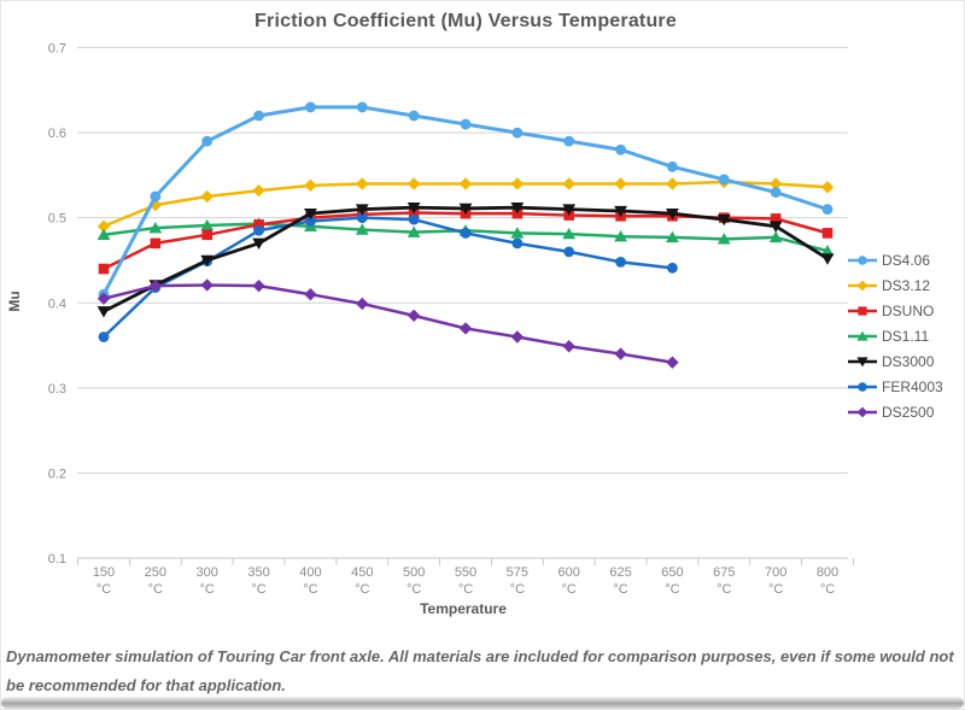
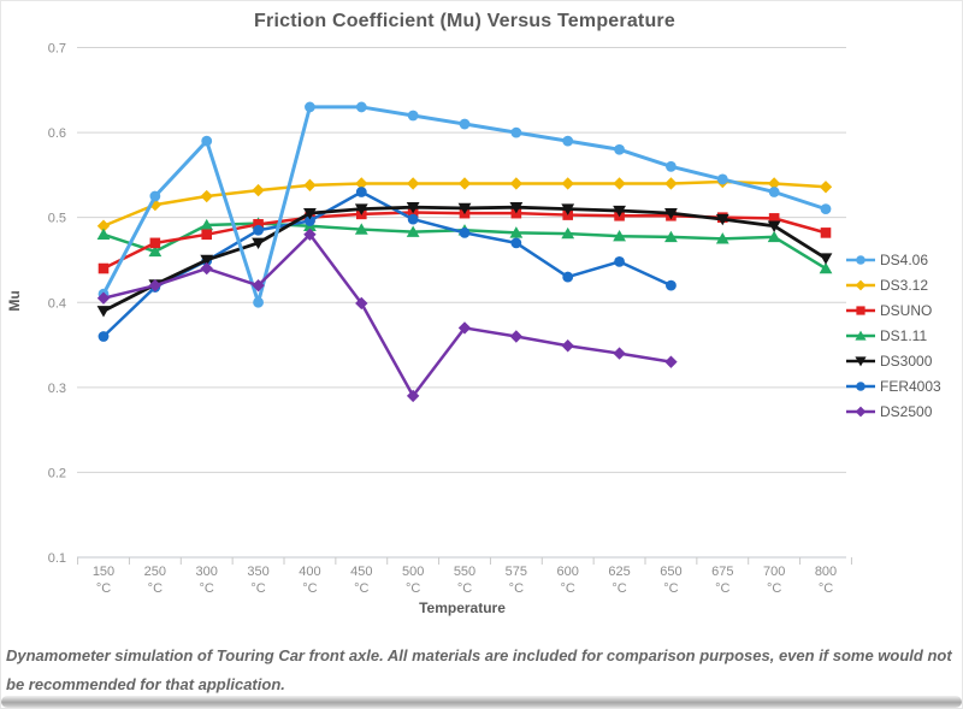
DS1.11/250: 0.49 -> 0.46
DS2500/300: 0.42 -> 0.44
DS4.06/350: 0.62 -> 0.40
DS2500/400: 0.41 -> 0.48
FER4003/450: 0.50 -> 0.53
DS2500/500: 0.39 -> 0.29
FER4003/600: 0.46 -> 0.43
FER4003/650: 0.44 -> 0.42
DS1.11/800: 0.46 -> 0.44
